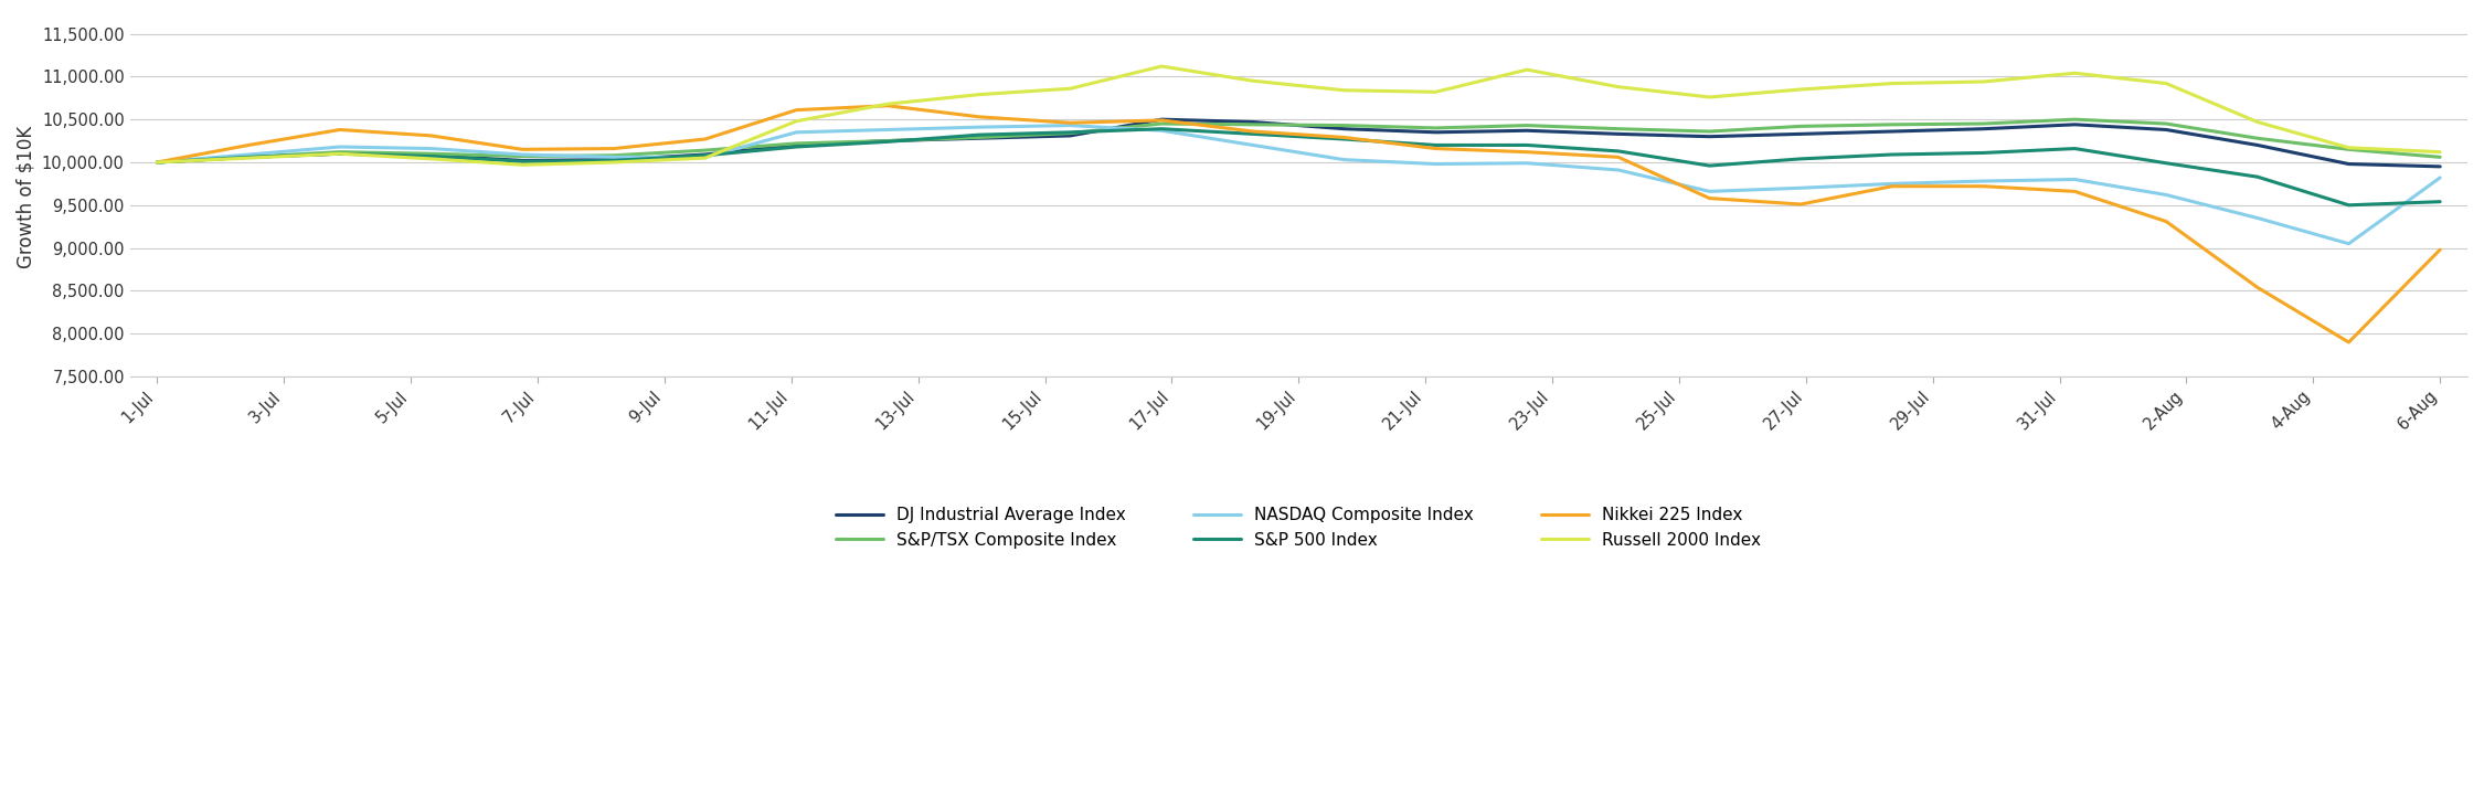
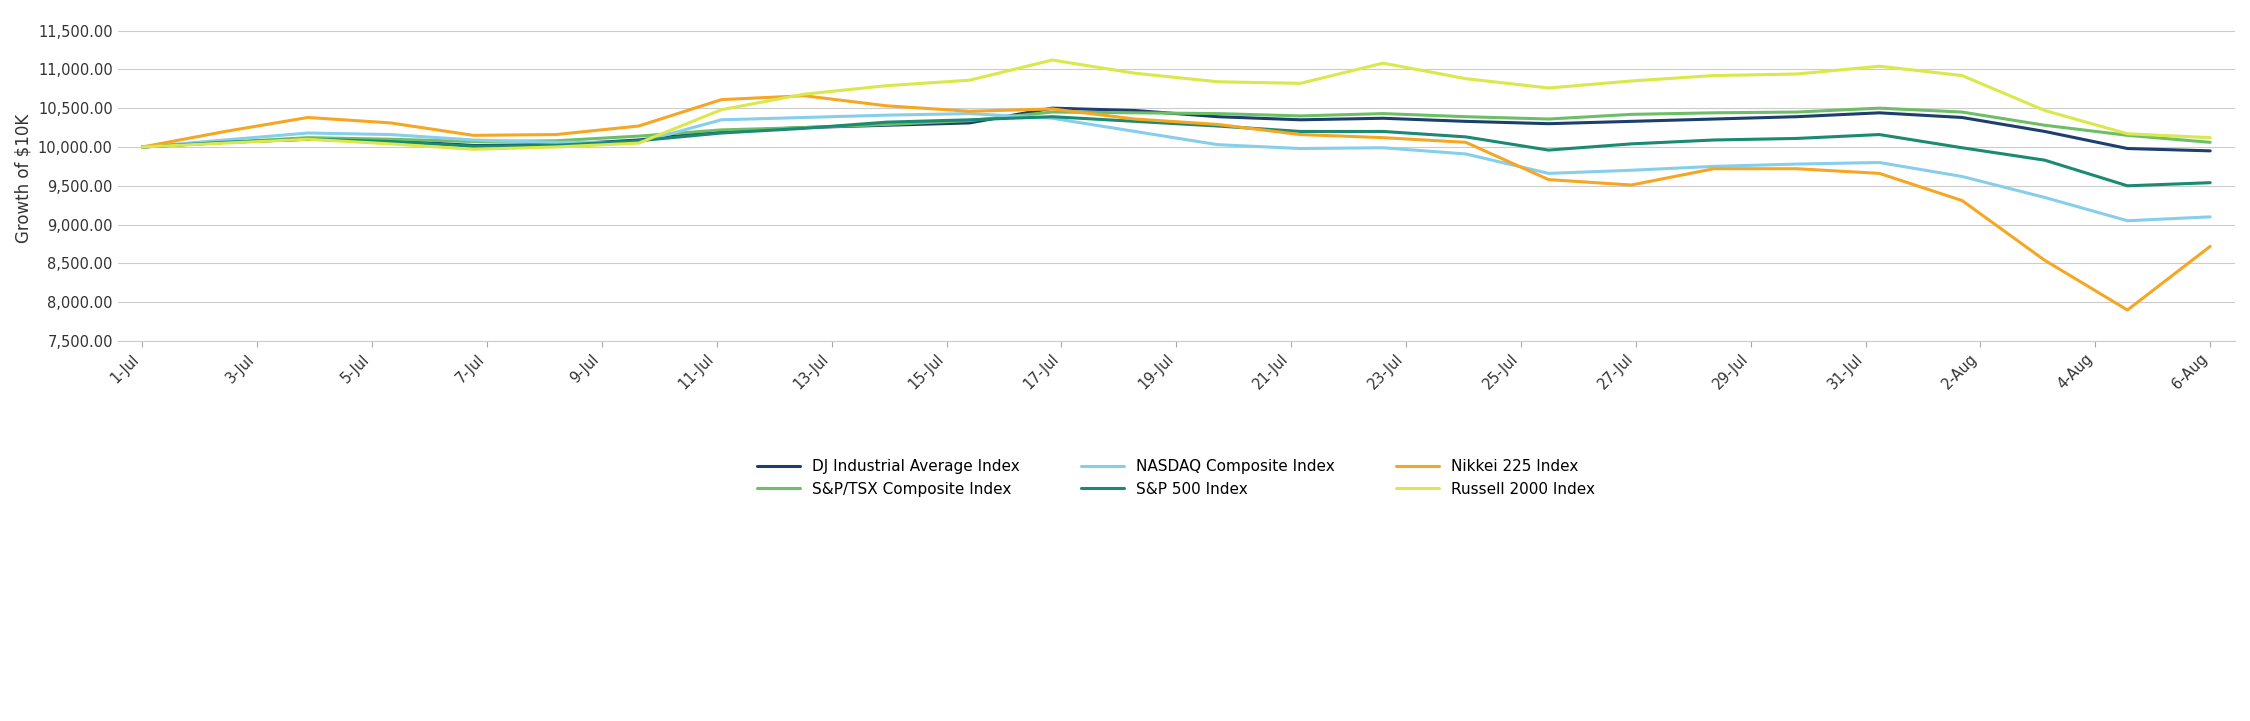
NASDAQ Composite Index/6-Aug: 9,820 -> 9,100
Nikkei 225 Index/6-Aug: 8,980 -> 8,720
